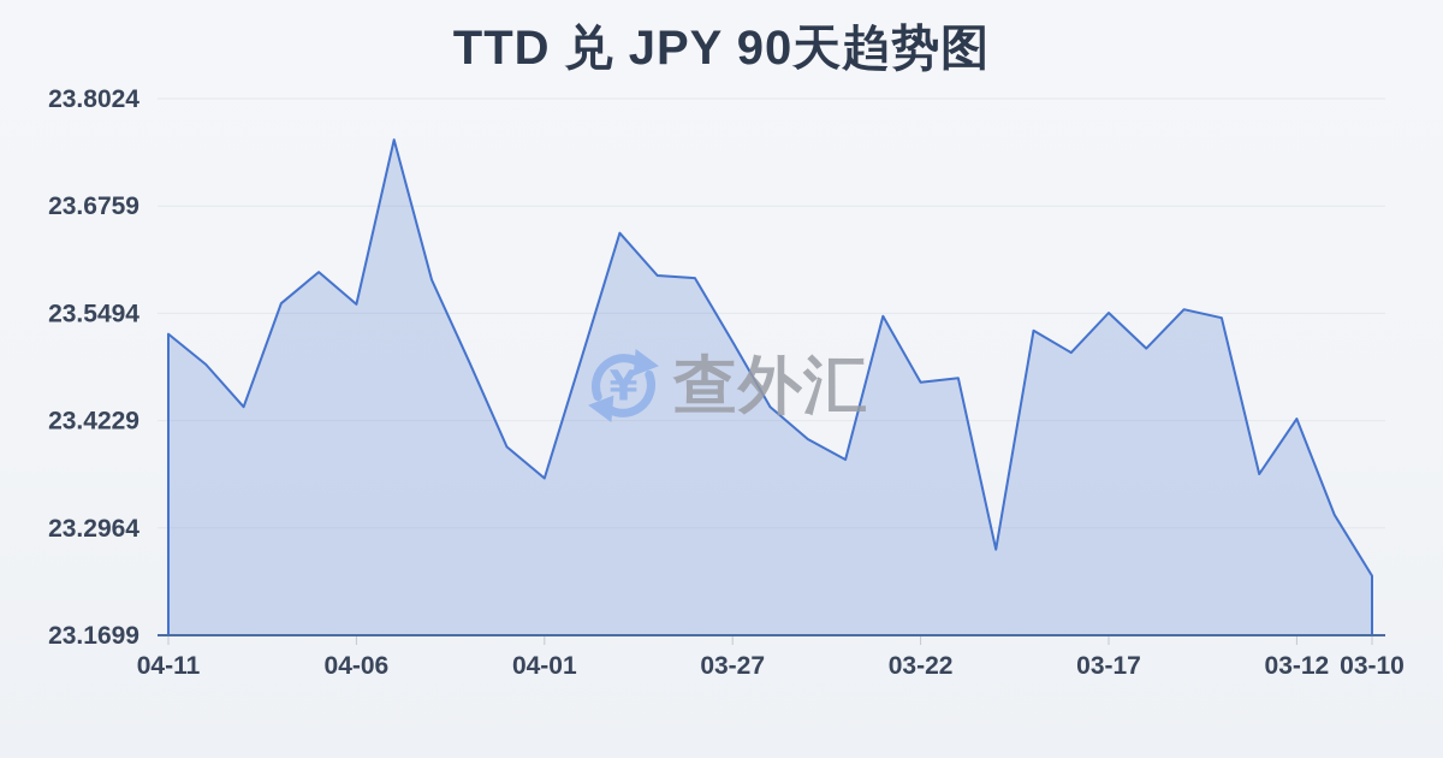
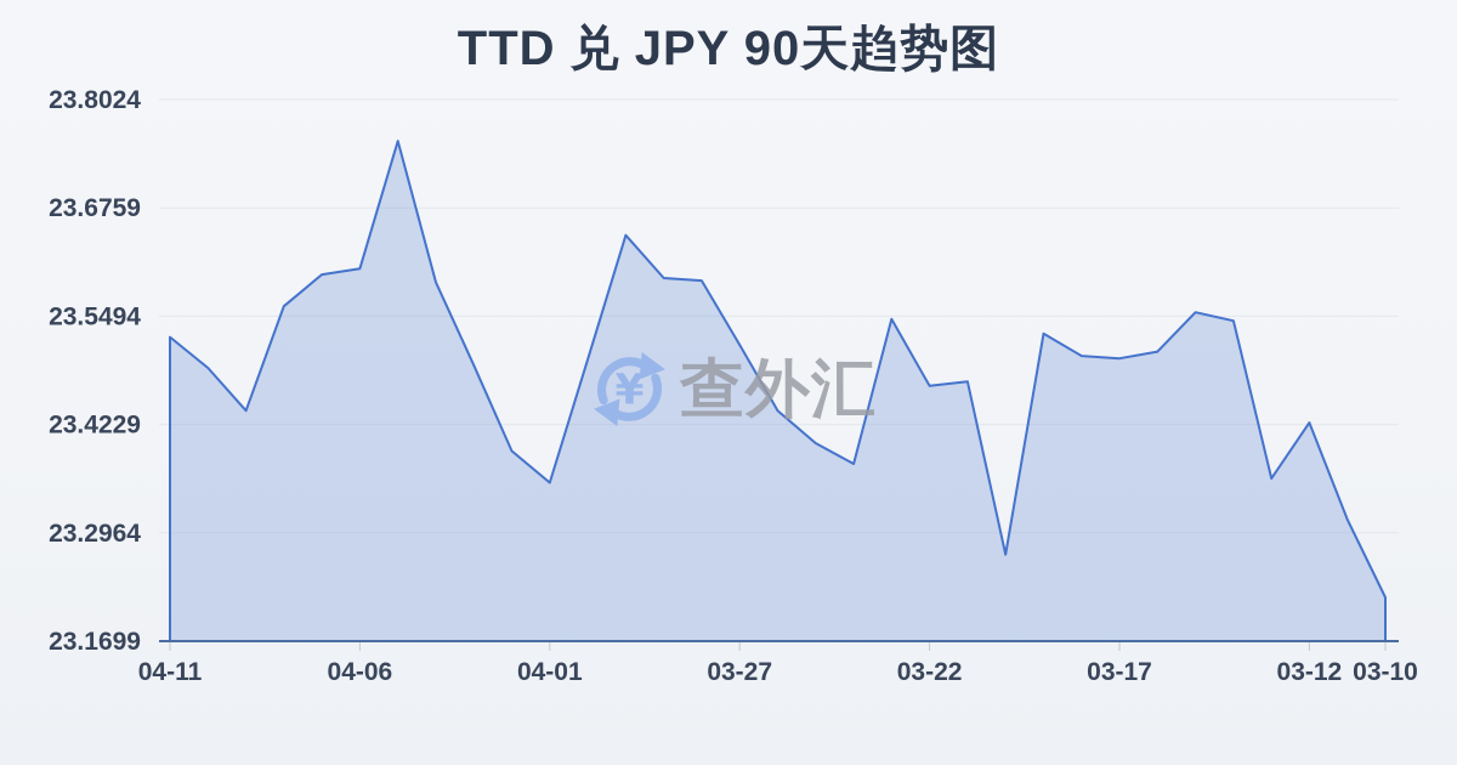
04-06: 23.56 -> 23.61
03-17: 23.55 -> 23.50
03-10: 23.24 -> 23.22
